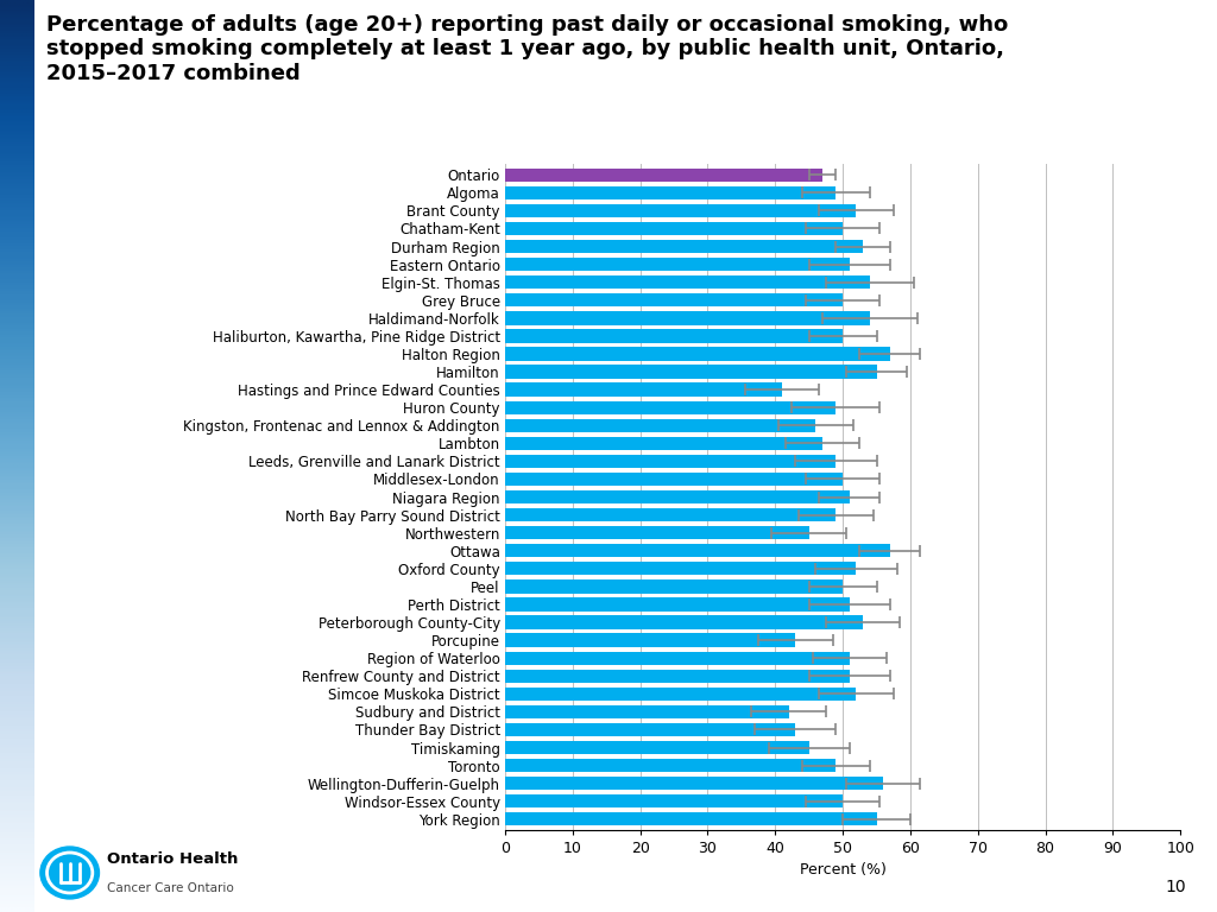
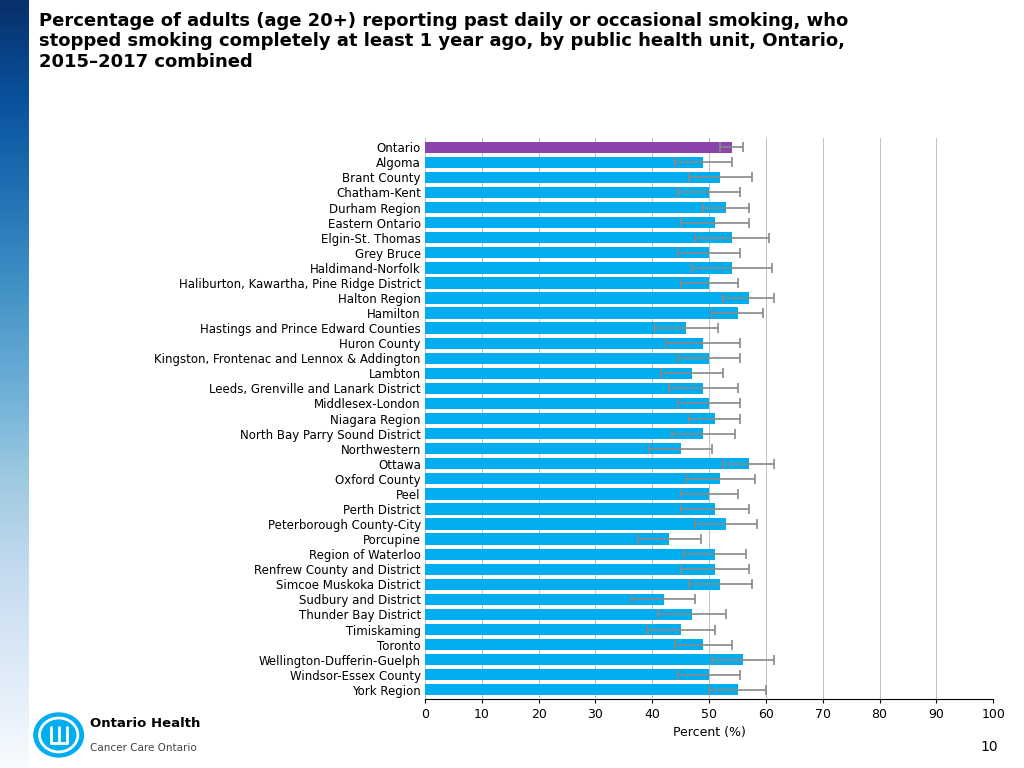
Ontario: 47 -> 54
Hastings and Prince Edward Counties: 41 -> 46
Kingston, Frontenac and Lennox & Addington: 46 -> 50
Thunder Bay District: 43 -> 47
